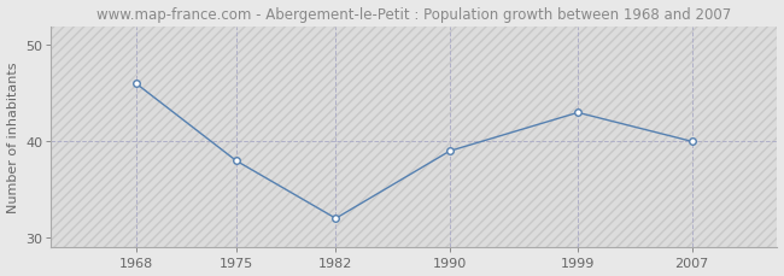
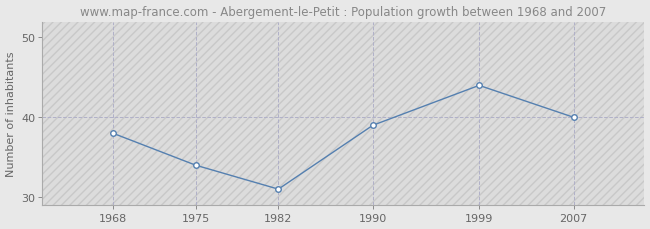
1968: 46 -> 38
1975: 38 -> 34
1982: 32 -> 31
1999: 43 -> 44
